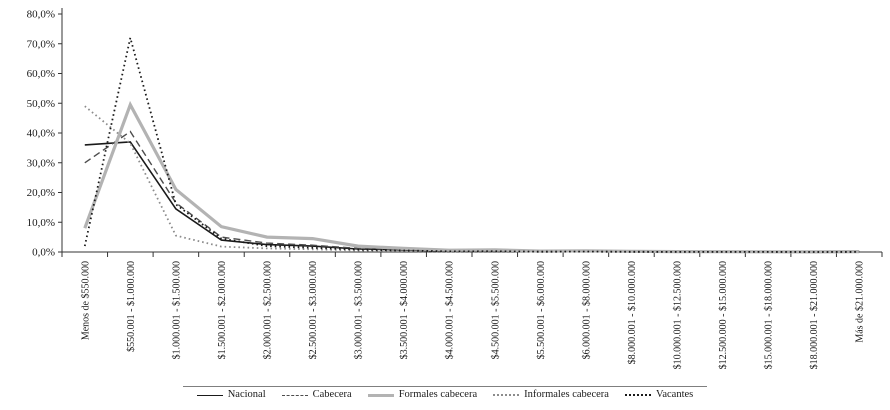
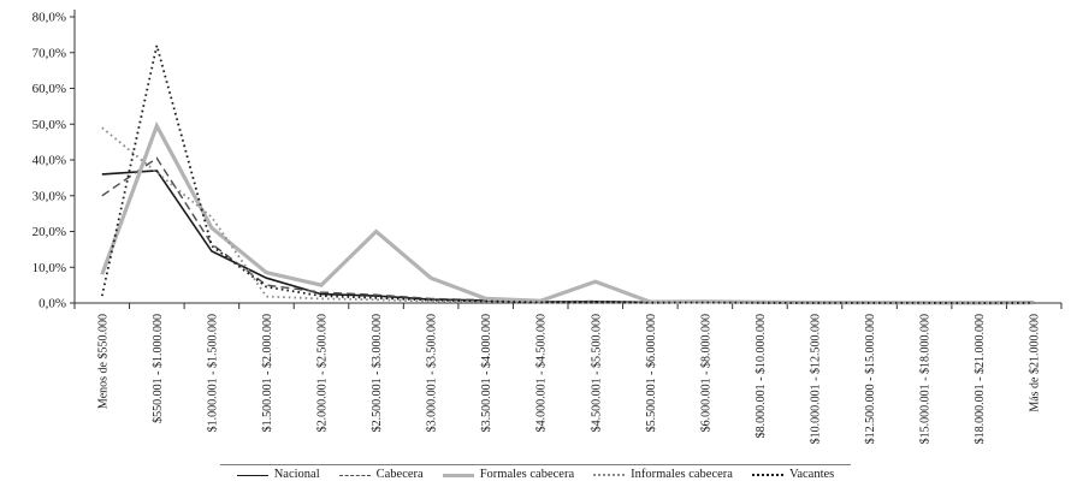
Informales cabecera/$1.000.001 - $1.500.000: 6% -> 24%
Nacional/$1.500.001 - $2.000.000: 4% -> 7%
Formales cabecera/$2.500.001 - $3.000.000: 4% -> 20%
Formales cabecera/$3.000.001 - $3.500.000: 2% -> 7%
Formales cabecera/$4.500.001 - $5.500.000: 1% -> 6%
